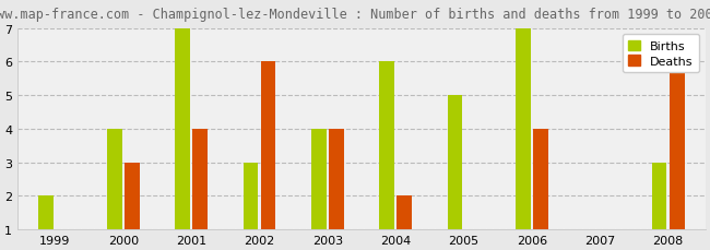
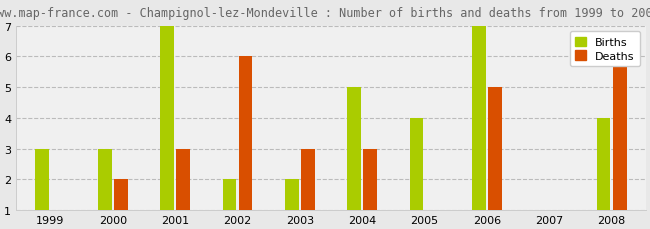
Births/1999: 2 -> 3
Births/2000: 4 -> 3
Deaths/2000: 3 -> 2
Deaths/2001: 4 -> 3
Births/2002: 3 -> 2
Births/2003: 4 -> 2
Deaths/2003: 4 -> 3
Births/2004: 6 -> 5
Deaths/2004: 2 -> 3
Births/2005: 5 -> 4
Deaths/2006: 4 -> 5
Births/2008: 3 -> 4
